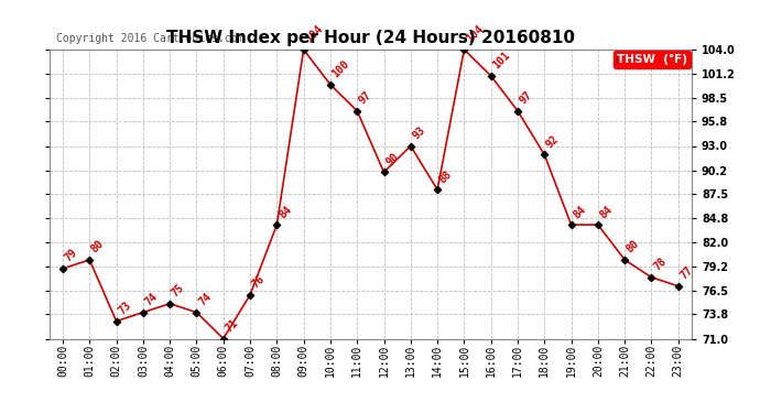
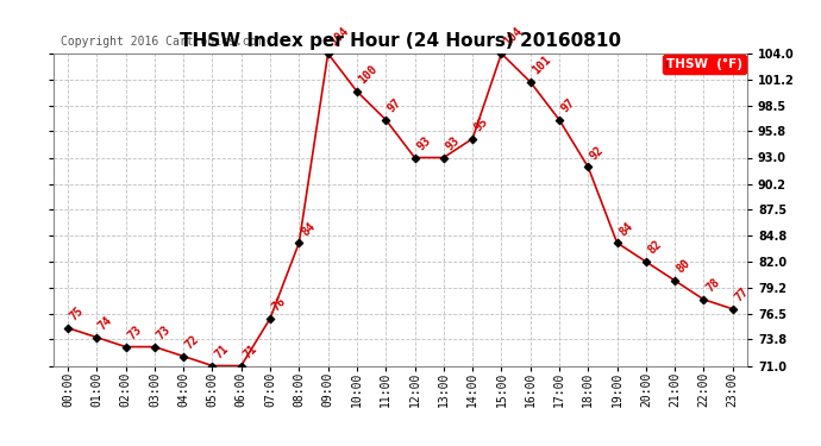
00:00: 79 -> 75
01:00: 80 -> 74
03:00: 74 -> 73
04:00: 75 -> 72
05:00: 74 -> 71
12:00: 90 -> 93
14:00: 88 -> 95
20:00: 84 -> 82
